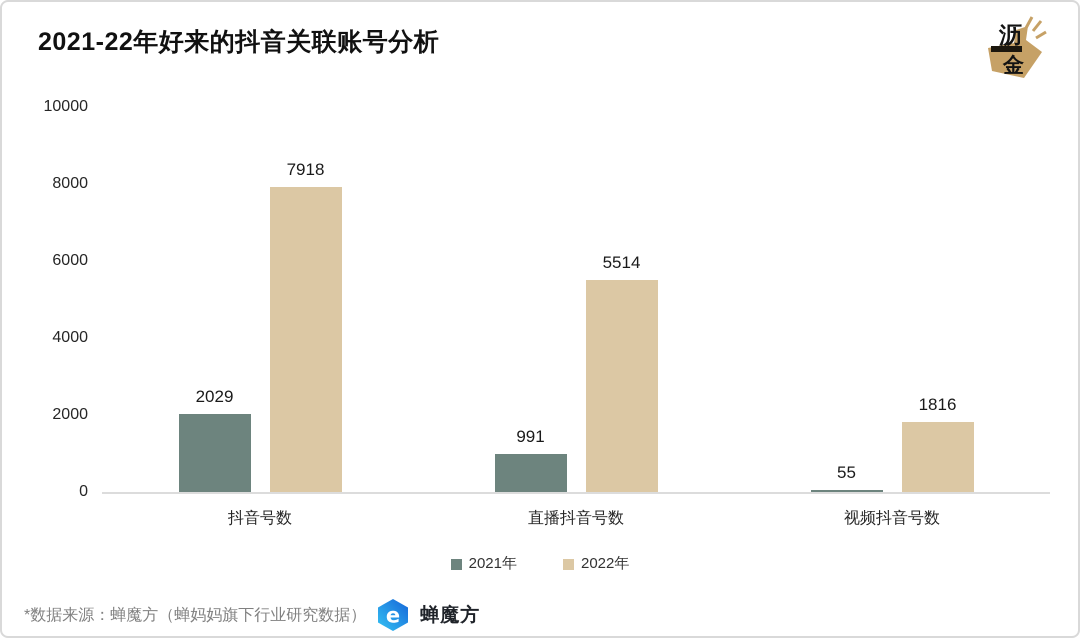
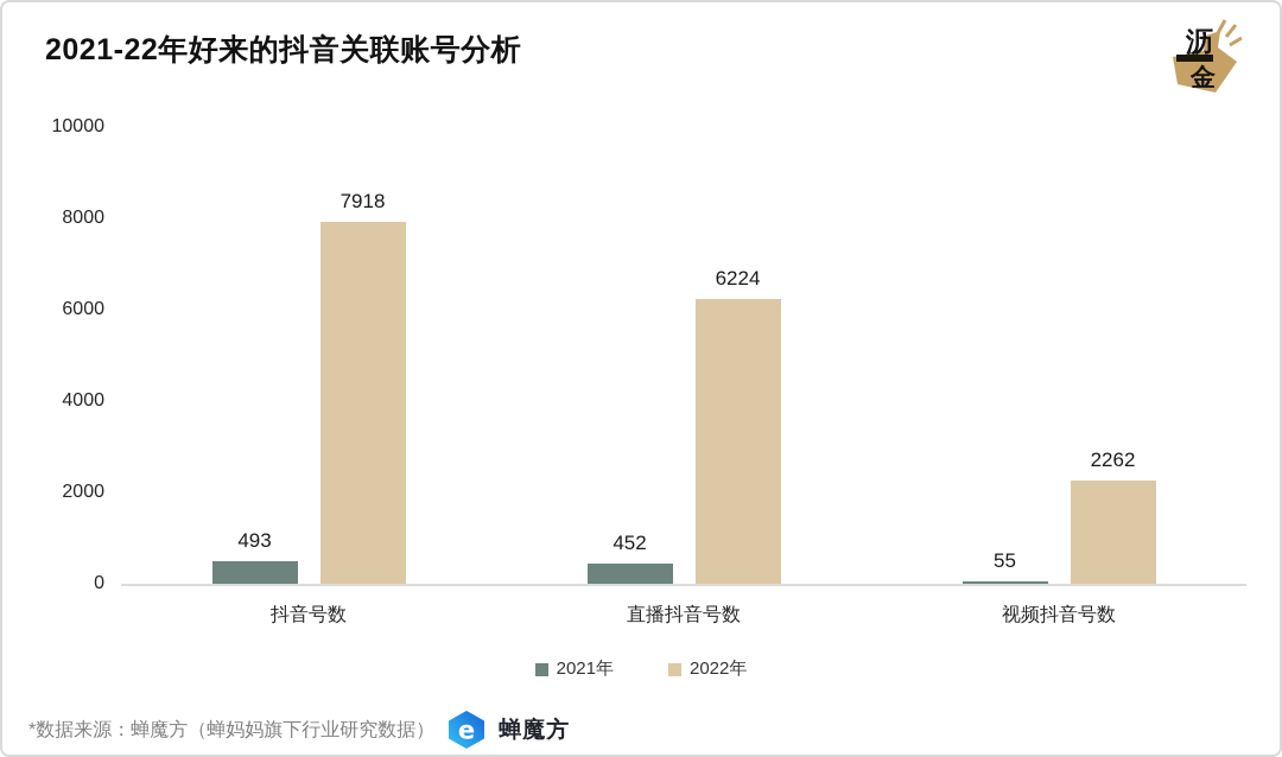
2021年/抖音号数: 2029 -> 493
2021年/直播抖音号数: 991 -> 452
2022年/直播抖音号数: 5514 -> 6224
2022年/视频抖音号数: 1816 -> 2262
